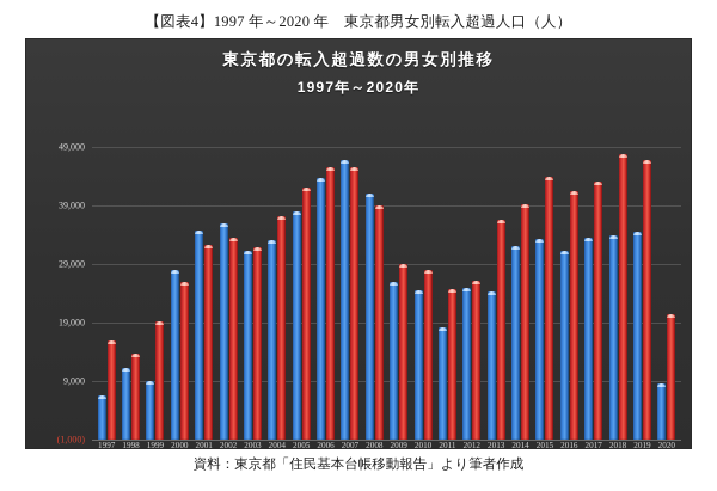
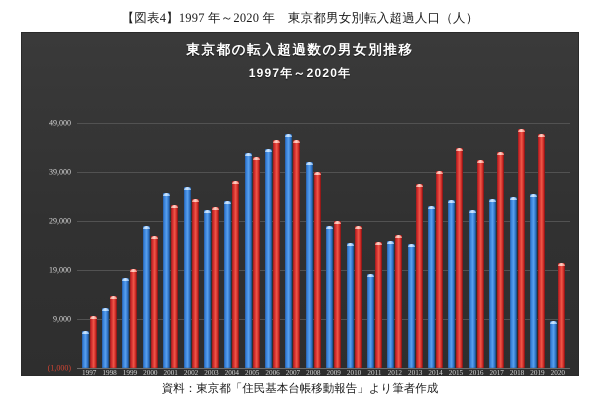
女性/1997: 17000 -> 11000
男性/1999: 10000 -> 18000
男性/2005: 39000 -> 44000
男性/2009: 27000 -> 29000
